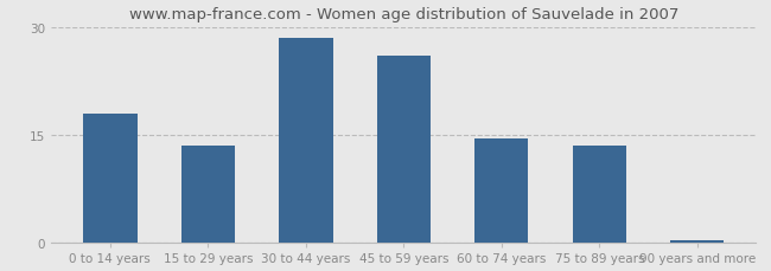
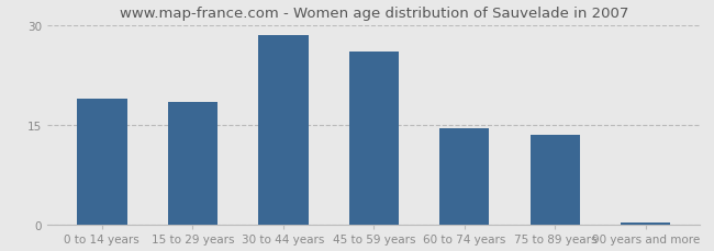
0 to 14 years: 18.0 -> 19.0
15 to 29 years: 13.5 -> 18.4
